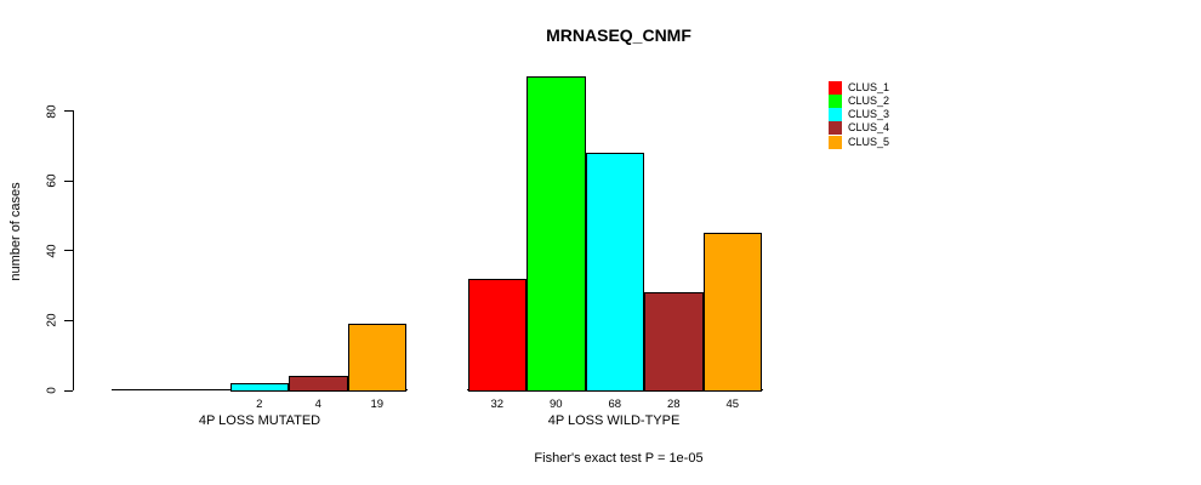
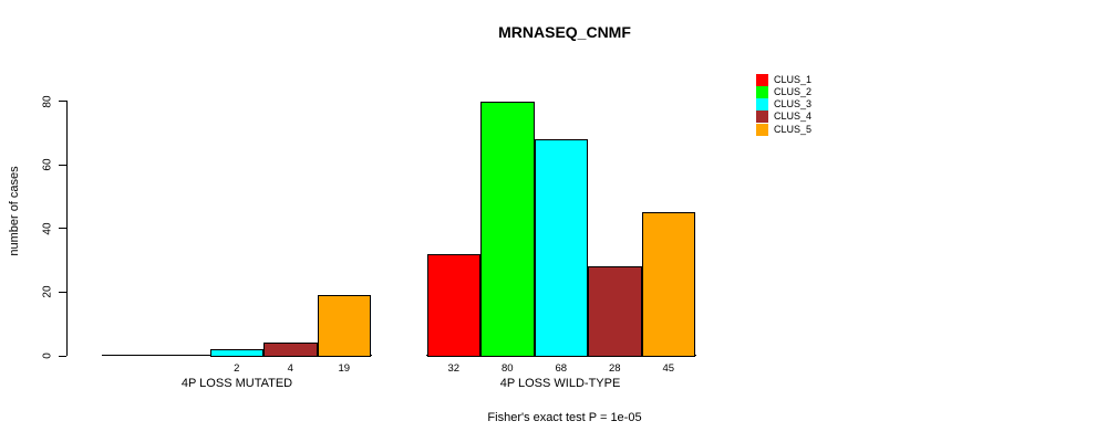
CLUS_2/4P LOSS WILD-TYPE: 90 -> 80
